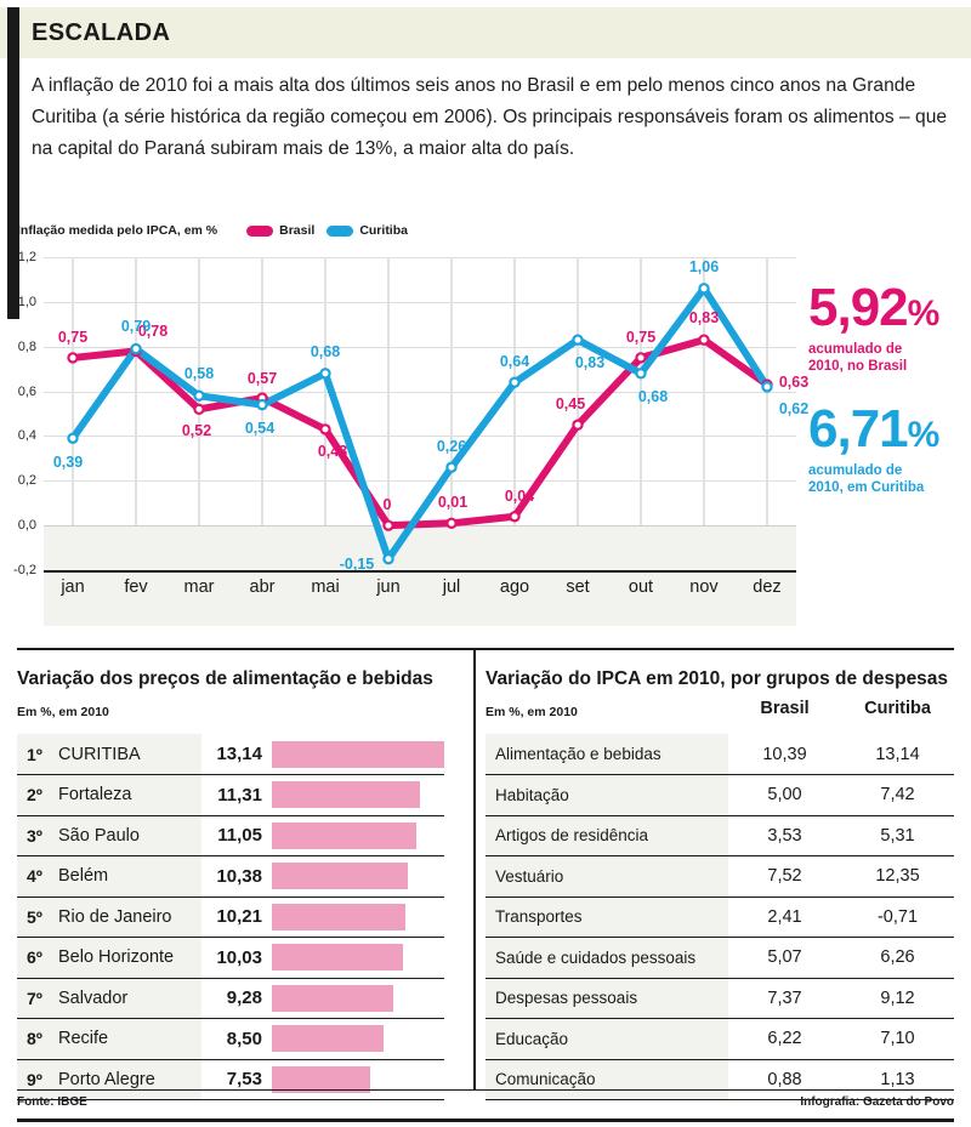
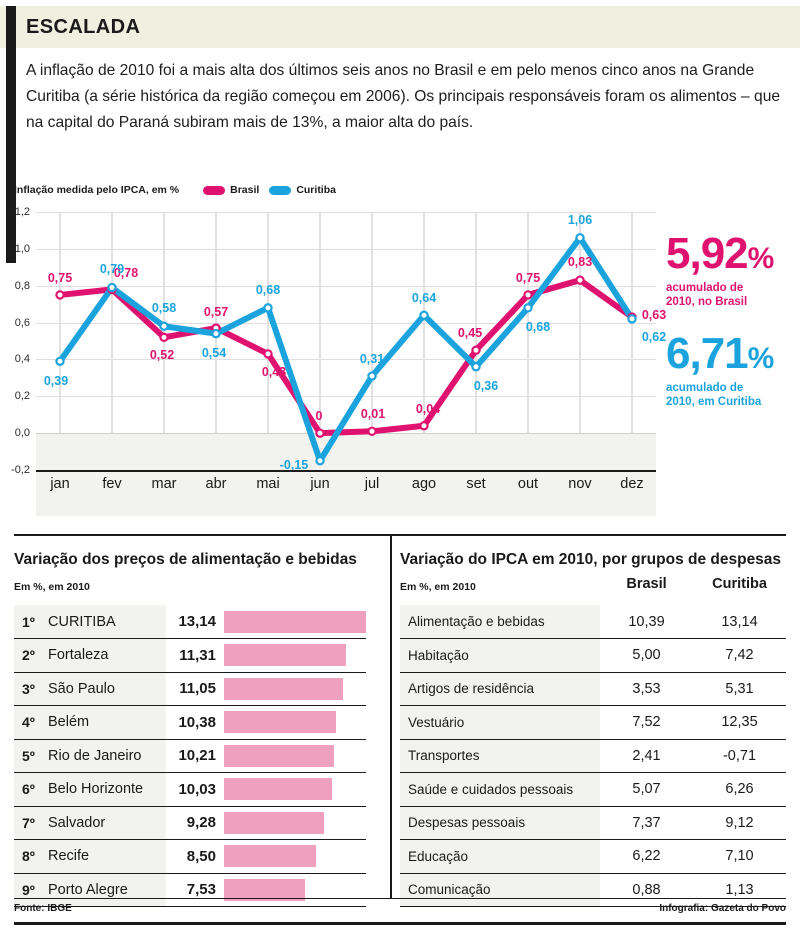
Curitiba/jul: 0,26 -> 0,31
Curitiba/set: 0,83 -> 0,36
